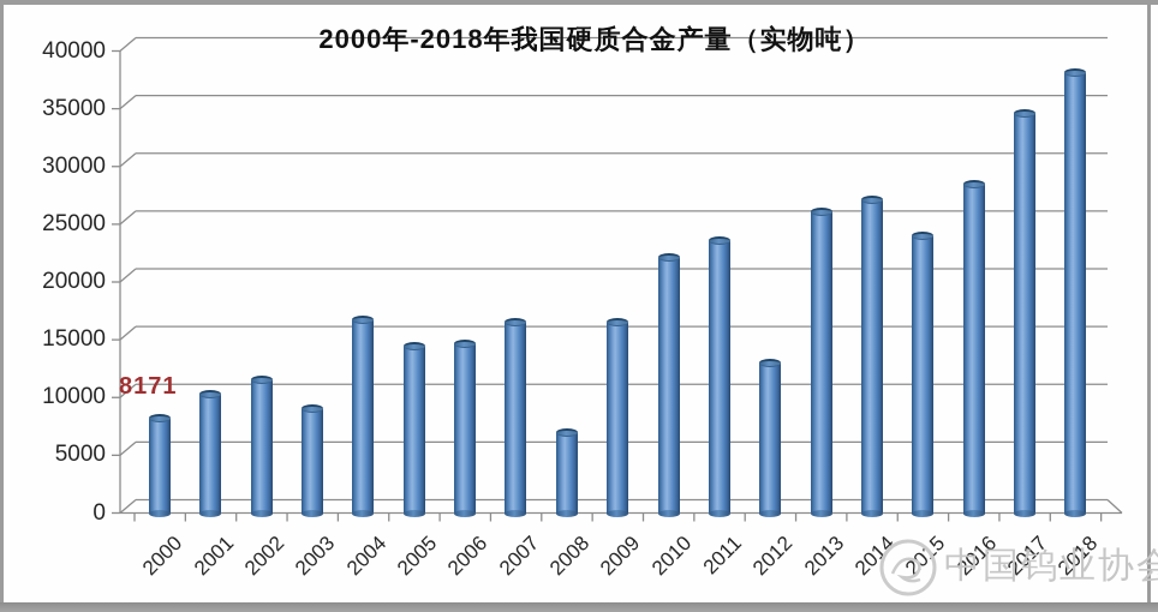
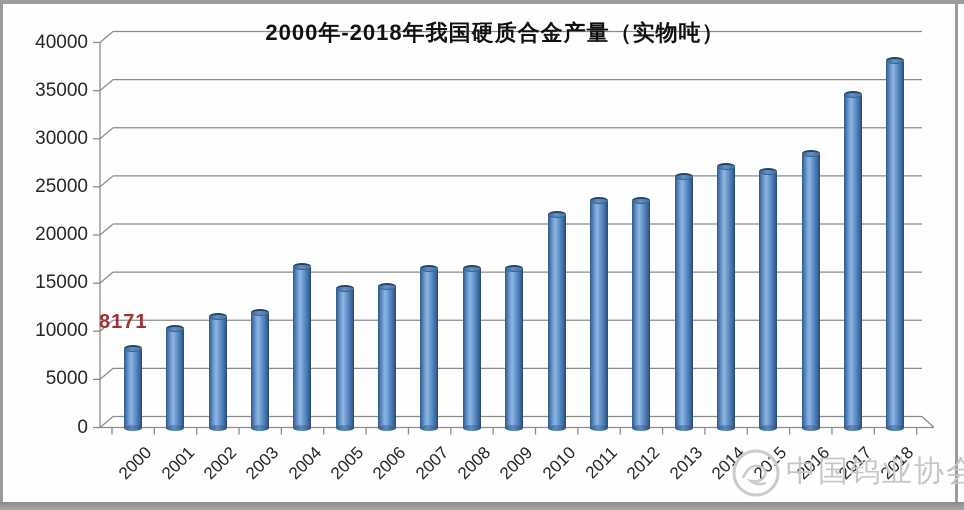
2003: 9000 -> 12000
2008: 7000 -> 16000
2012: 13000 -> 24000
2015: 24000 -> 27000
